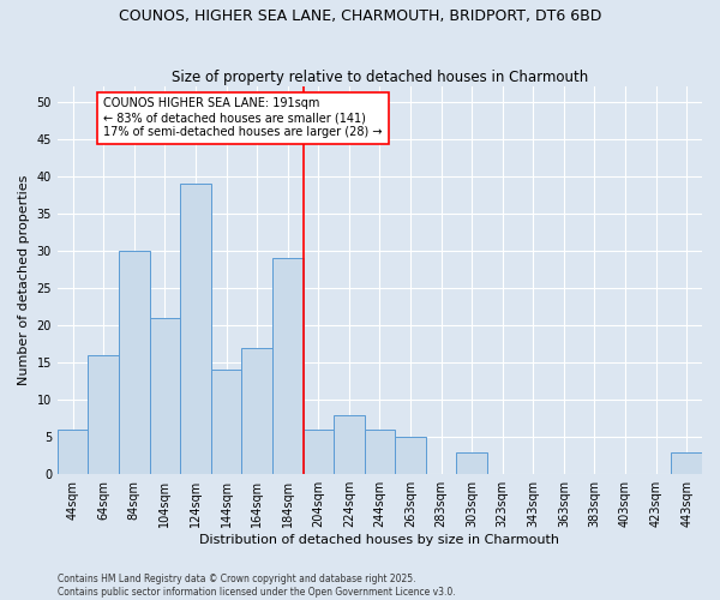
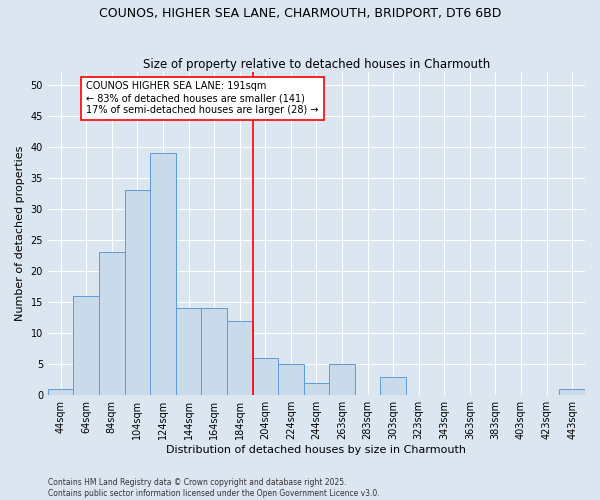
44sqm: 6 -> 1
84sqm: 30 -> 23
104sqm: 21 -> 33
164sqm: 17 -> 14
184sqm: 29 -> 12
224sqm: 8 -> 5
244sqm: 6 -> 2
443sqm: 3 -> 1
